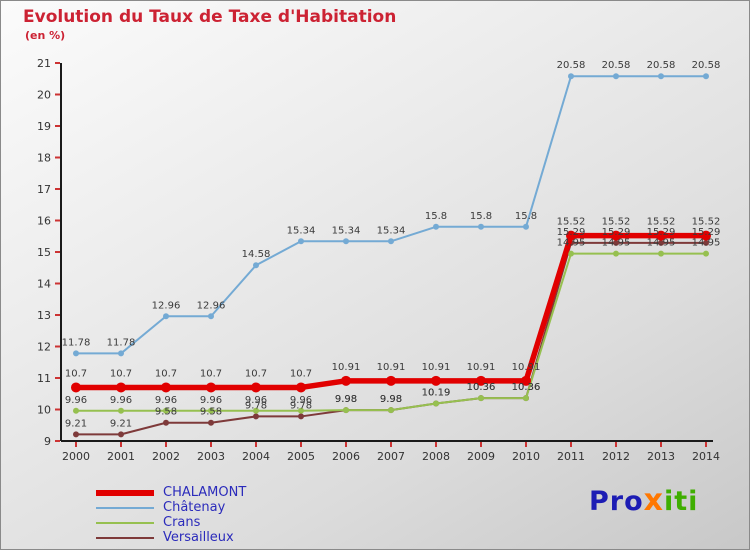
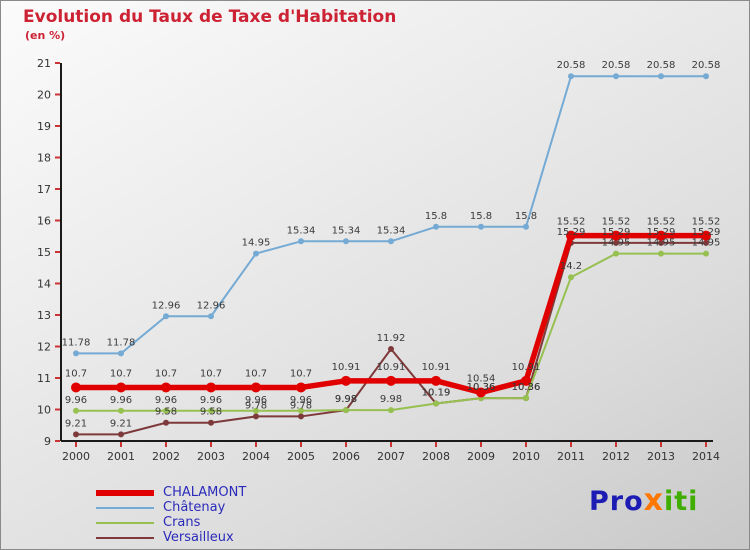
Châtenay/2004: 14.58 -> 14.95
Versailleux/2007: 9.98 -> 11.92
CHALAMONT/2009: 10.91 -> 10.54
Crans/2011: 14.95 -> 14.2
